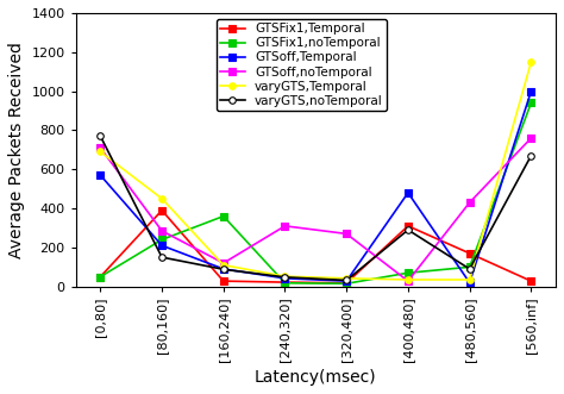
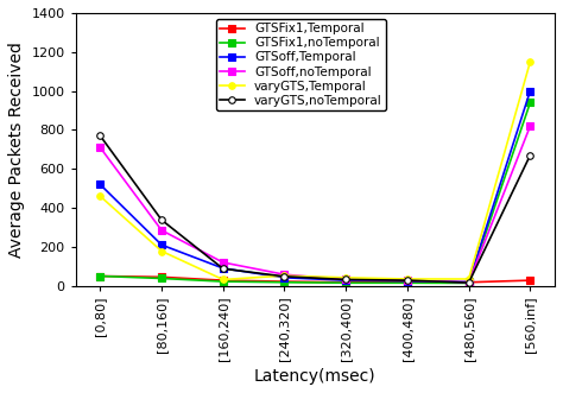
GTSoff,Temporal/[0,80]: 570 -> 520
varyGTS,Temporal/[0,80]: 690 -> 460
GTSFix1,Temporal/[80,160]: 390 -> 40
GTSFix1,noTemporal/[80,160]: 240 -> 40
varyGTS,Temporal/[80,160]: 450 -> 180
varyGTS,noTemporal/[80,160]: 150 -> 340
GTSFix1,noTemporal/[160,240]: 360 -> 20
varyGTS,Temporal/[160,240]: 110 -> 30
GTSoff,noTemporal/[240,320]: 310 -> 60
GTSoff,noTemporal/[320,400]: 270 -> 30
GTSFix1,Temporal/[400,480]: 310 -> 20
GTSFix1,noTemporal/[400,480]: 70 -> 20
GTSoff,Temporal/[400,480]: 480 -> 20
varyGTS,noTemporal/[400,480]: 290 -> 30
GTSFix1,Temporal/[480,560]: 170 -> 20
GTSFix1,noTemporal/[480,560]: 100 -> 10
GTSoff,noTemporal/[480,560]: 430 -> 20
varyGTS,noTemporal/[480,560]: 90 -> 20
GTSoff,noTemporal/[560,inf]: 760 -> 820
